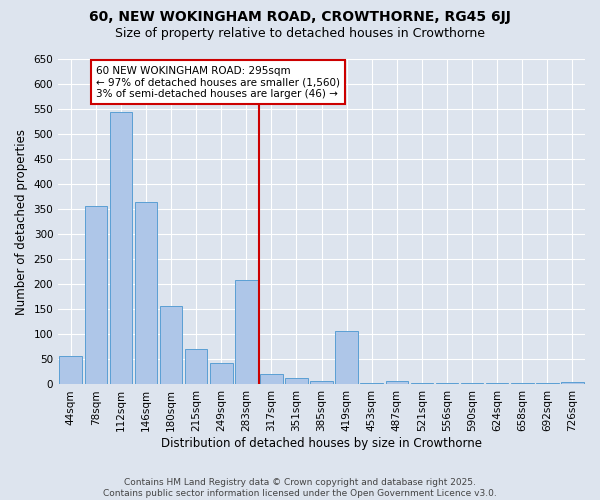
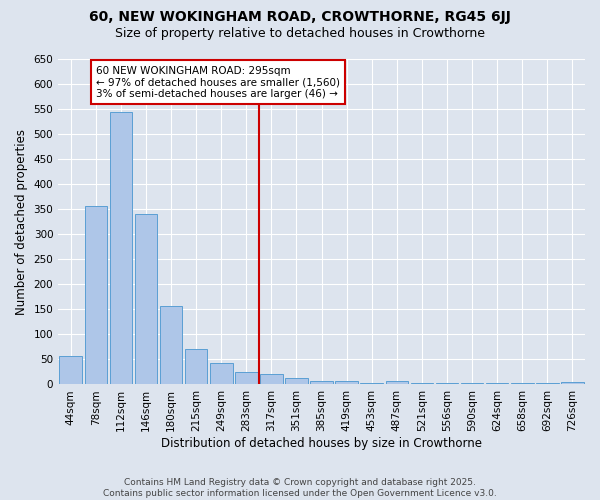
146sqm: 364 -> 340
283sqm: 208 -> 25
419sqm: 106 -> 7
